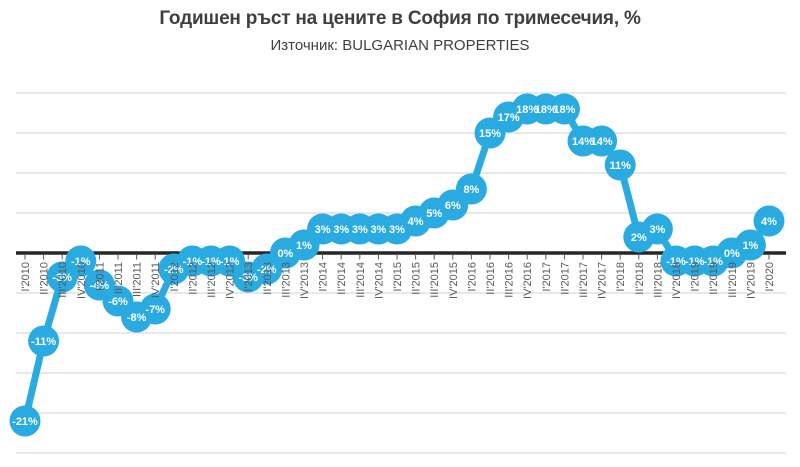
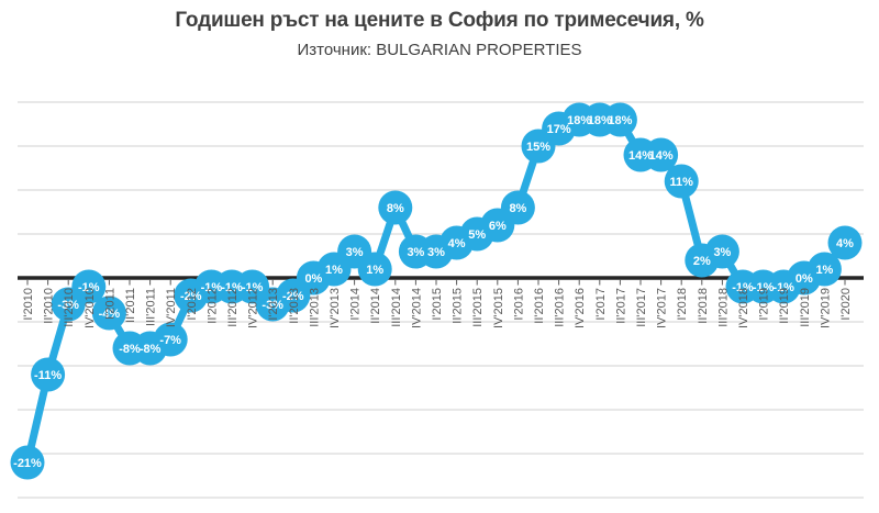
II'2011: -6% -> -8%
II'2014: 3% -> 1%
III'2014: 3% -> 8%
